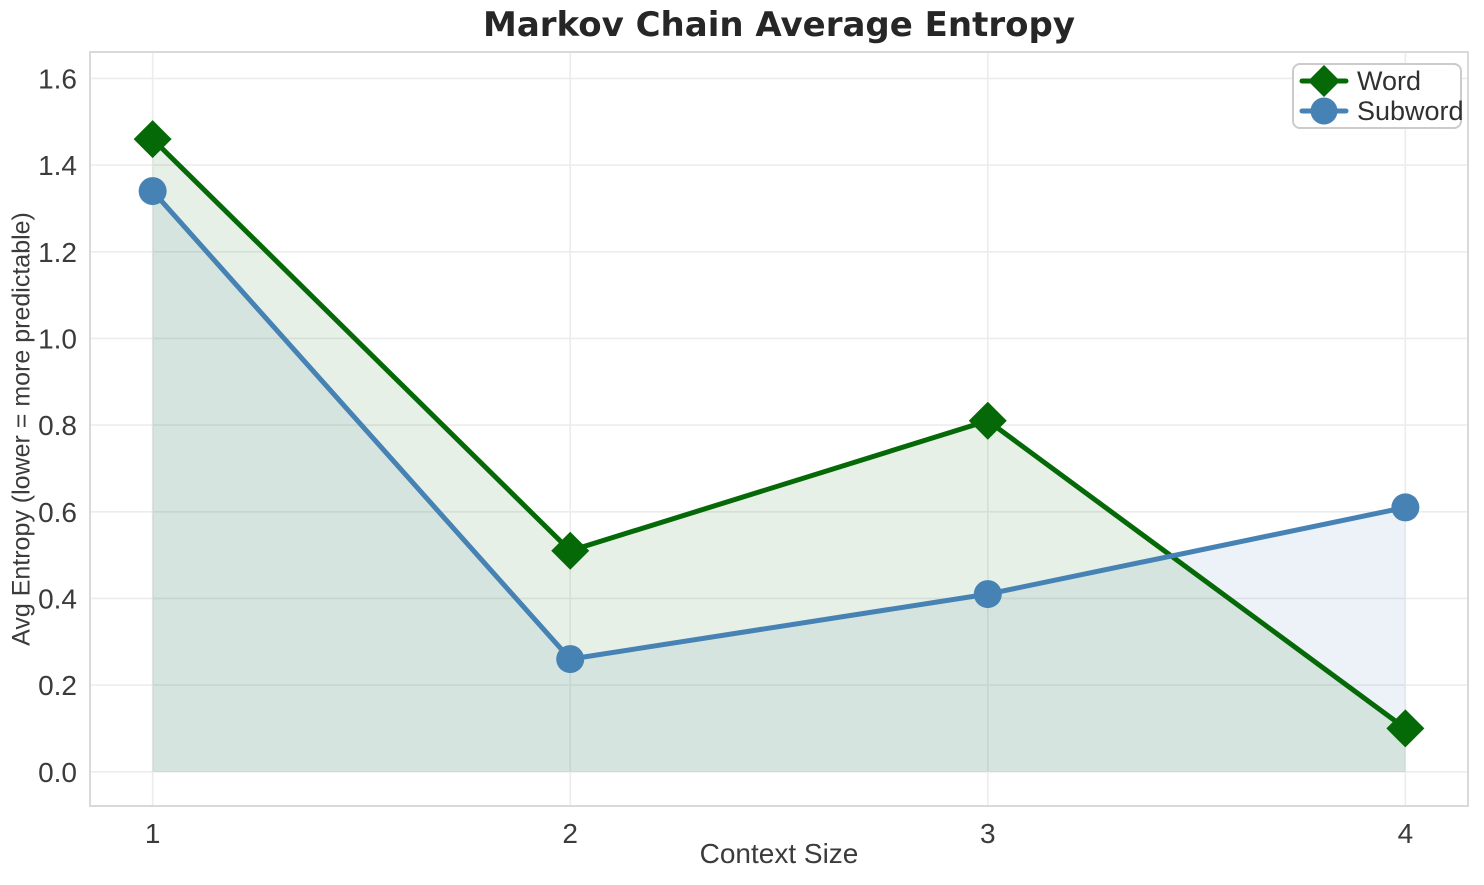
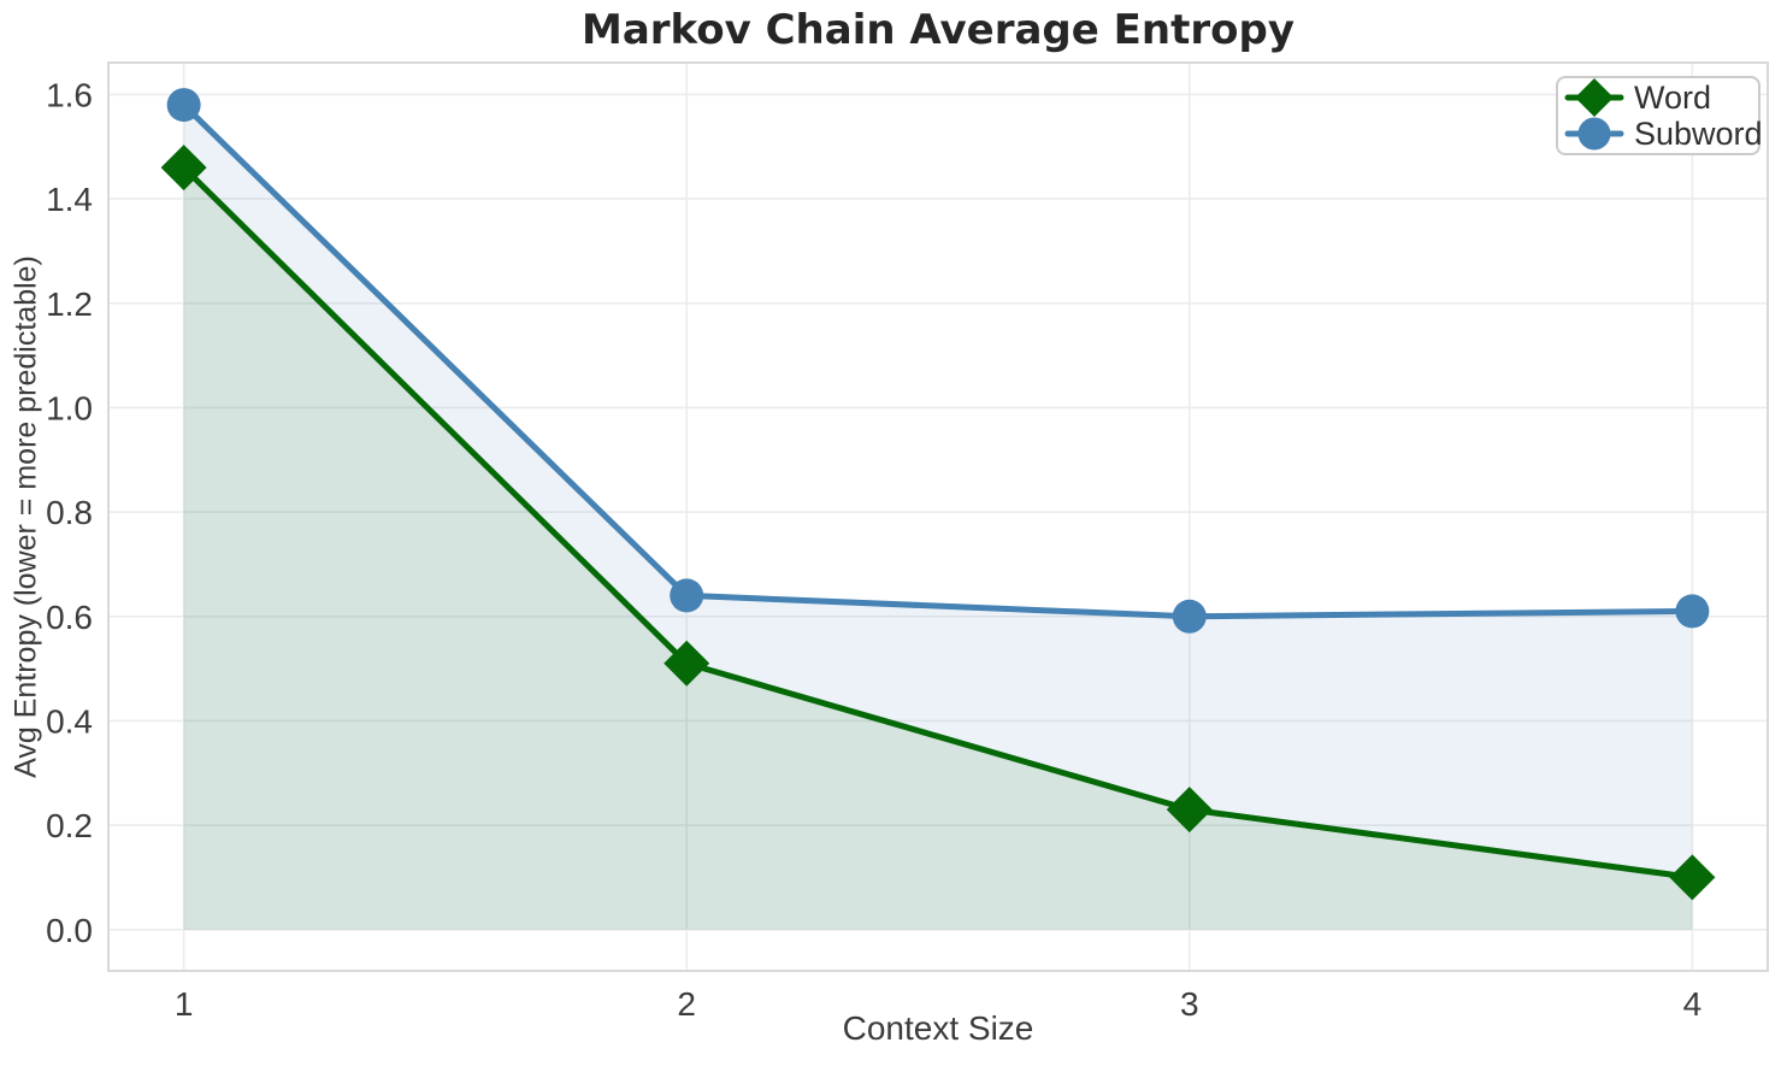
Subword/1: 1.34 -> 1.58
Subword/2: 0.26 -> 0.64
Word/3: 0.81 -> 0.23
Subword/3: 0.41 -> 0.60
